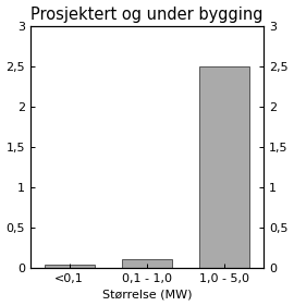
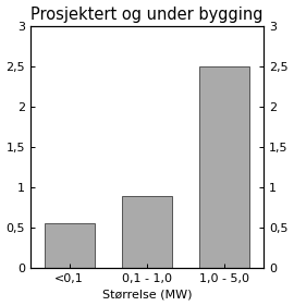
<0,1: 0,05 -> 0,56
0,1 - 1,0: 0,11 -> 0,90
